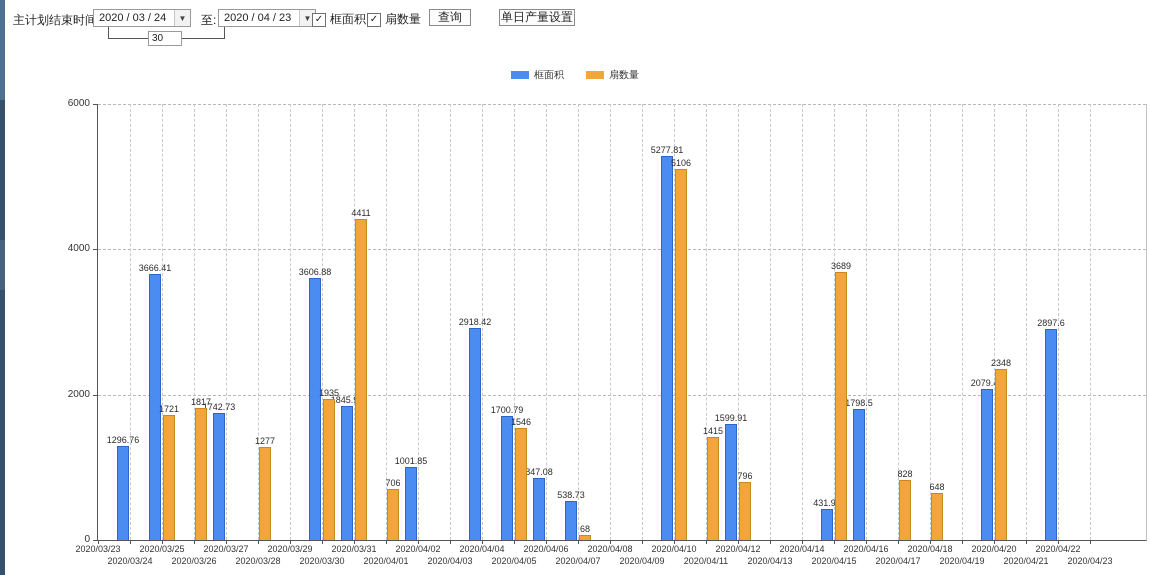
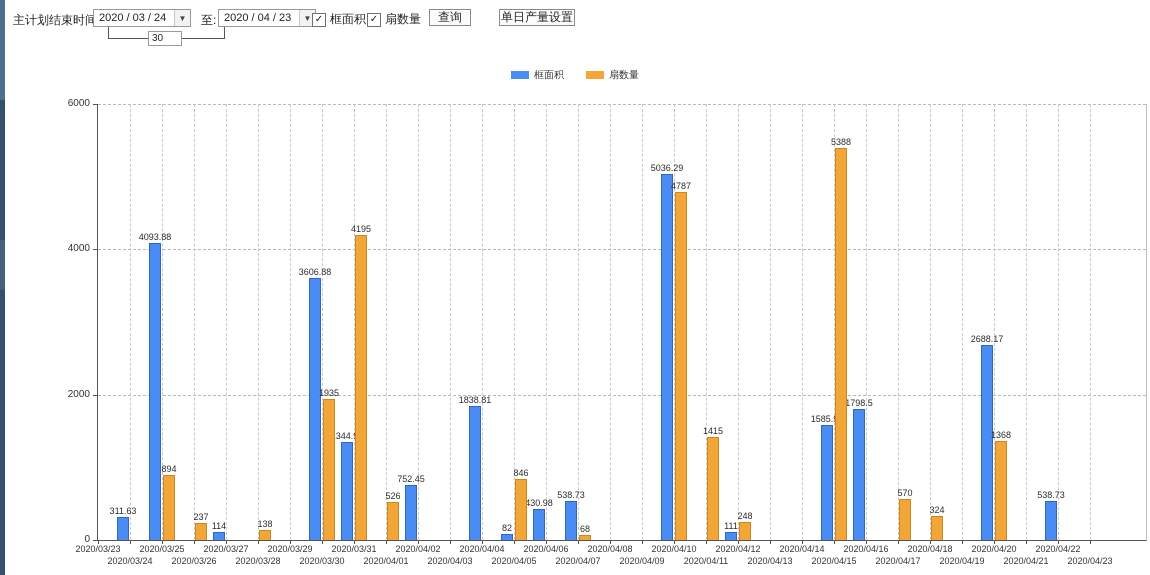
框面积/2020/03/24: 1296.76 -> 311.63
框面积/2020/03/25: 3666.41 -> 4093.88
扇数量/2020/03/25: 1721 -> 894
扇数量/2020/03/26: 1817 -> 237
框面积/2020/03/27: 1742.73 -> 114
扇数量/2020/03/28: 1277 -> 138
框面积/2020/03/31: 1845.95 -> 1344.95
扇数量/2020/03/31: 4411 -> 4195
扇数量/2020/04/01: 706 -> 526
框面积/2020/04/02: 1001.85 -> 752.45
框面积/2020/04/04: 2918.42 -> 1838.81
框面积/2020/04/05: 1700.79 -> 82
扇数量/2020/04/05: 1546 -> 846
框面积/2020/04/06: 847.08 -> 430.98
框面积/2020/04/10: 5277.81 -> 5036.29
扇数量/2020/04/10: 5106 -> 4787
框面积/2020/04/12: 1599.91 -> 111
扇数量/2020/04/12: 796 -> 248
框面积/2020/04/15: 431.91 -> 1585.96
扇数量/2020/04/15: 3689 -> 5388
扇数量/2020/04/17: 828 -> 570
扇数量/2020/04/18: 648 -> 324
框面积/2020/04/20: 2079.42 -> 2688.17
扇数量/2020/04/20: 2348 -> 1368
框面积/2020/04/22: 2897.6 -> 538.73
